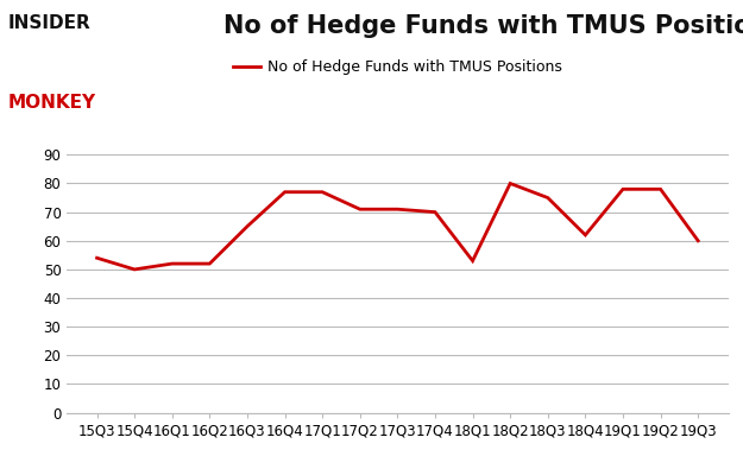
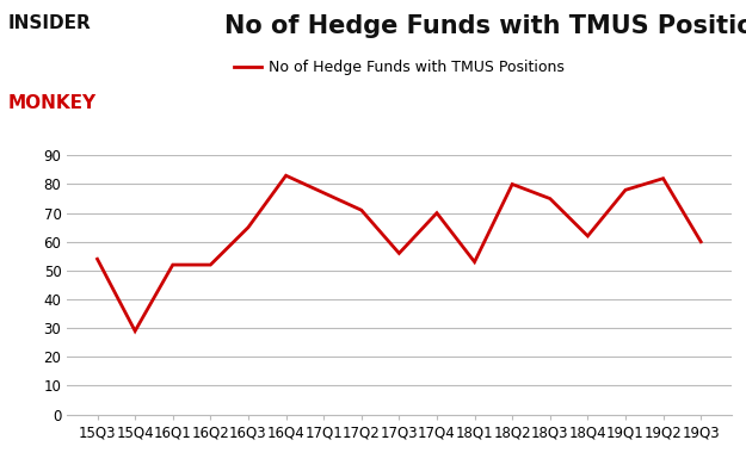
15Q4: 50 -> 29
16Q4: 77 -> 83
17Q3: 71 -> 56
19Q2: 78 -> 82
